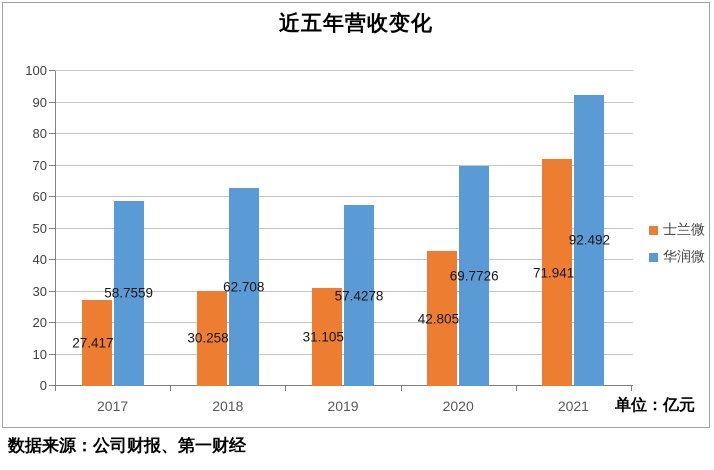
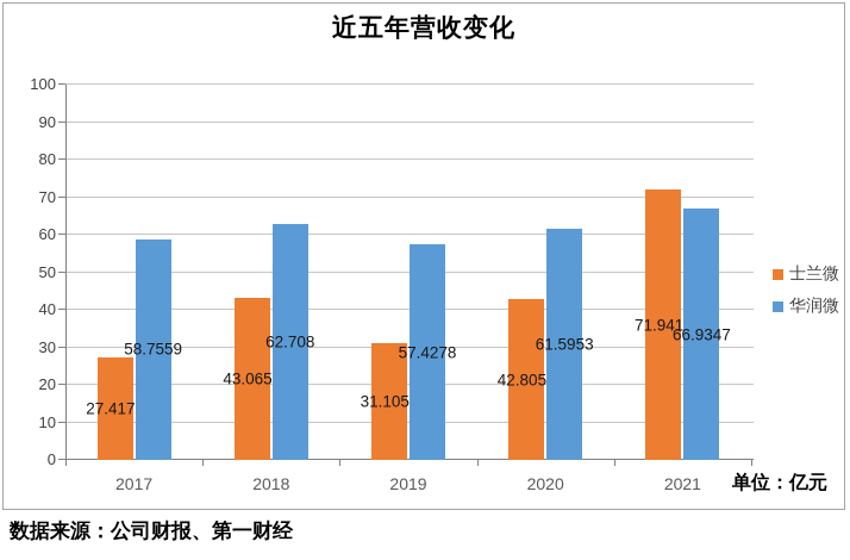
士兰微/2018: 30.2586 -> 43.0659
华润微/2020: 69.7726 -> 61.5953
华润微/2021: 92.492 -> 66.9347
